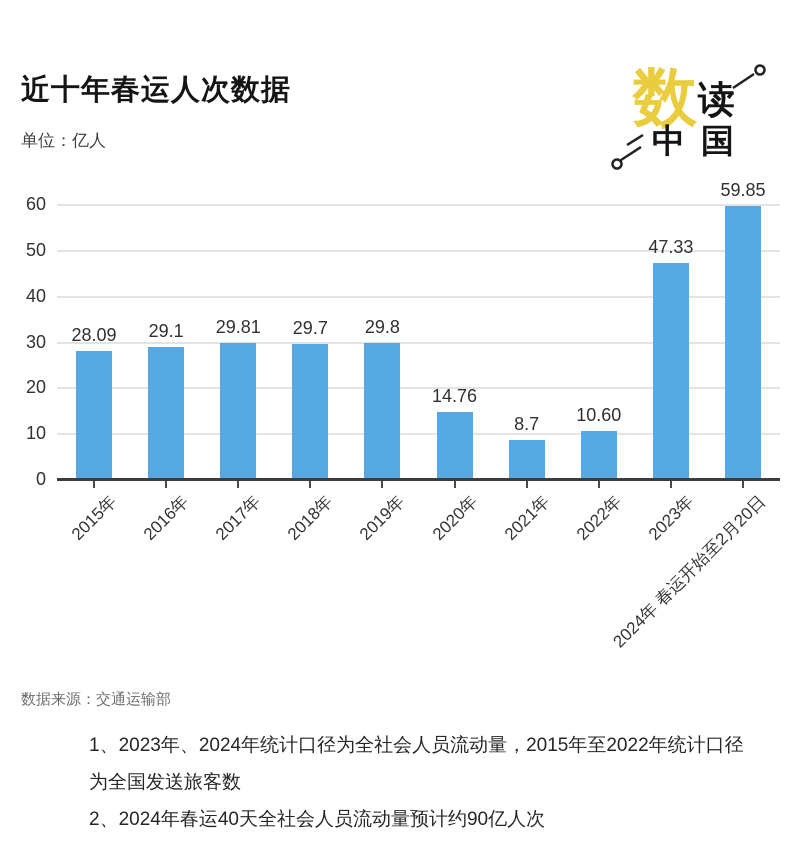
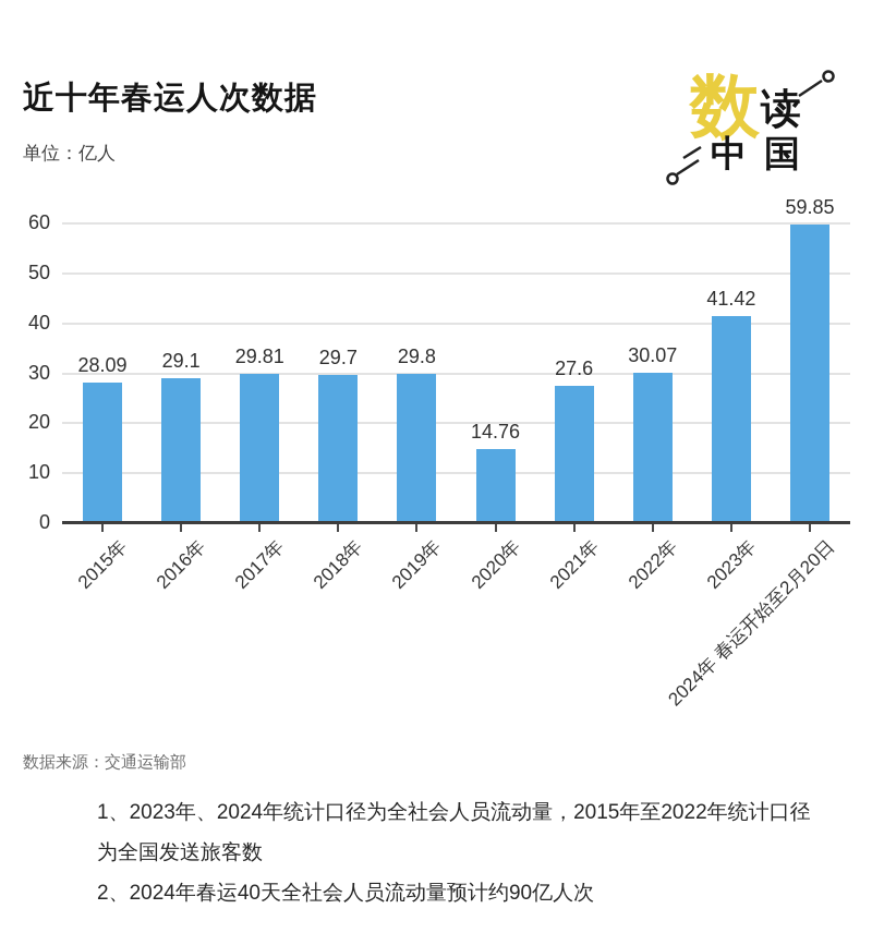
2021年: 8.7 -> 27.6
2022年: 10.60 -> 30.07
2023年: 47.33 -> 41.42
